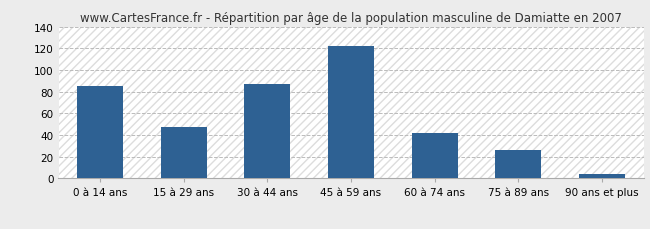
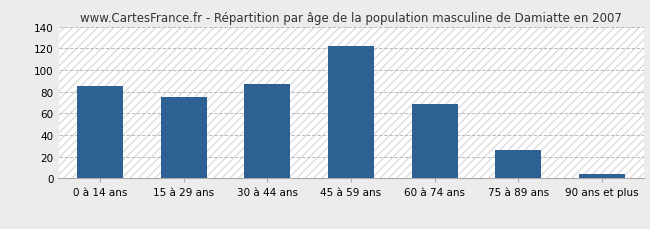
15 à 29 ans: 47 -> 75
60 à 74 ans: 42 -> 69
